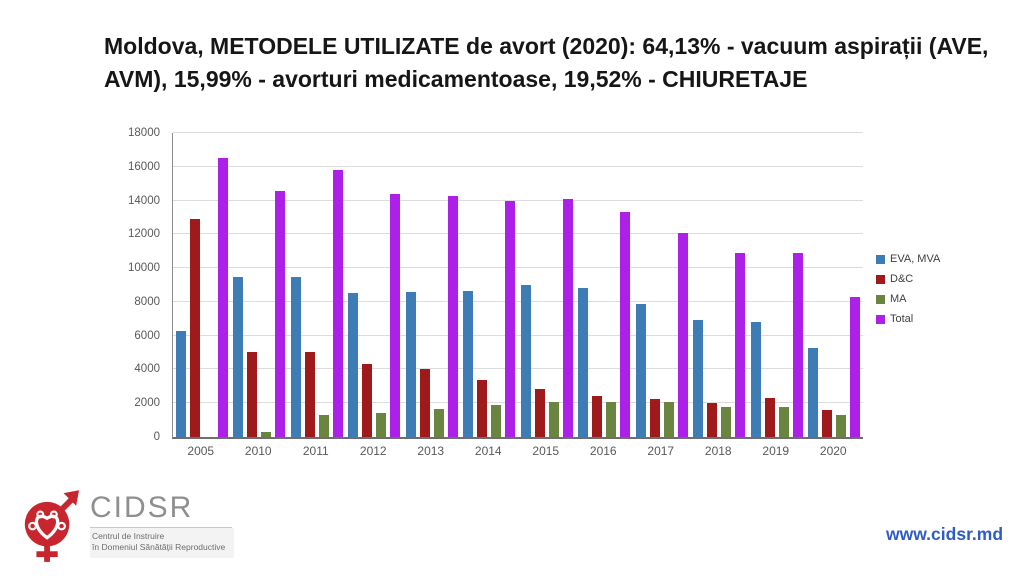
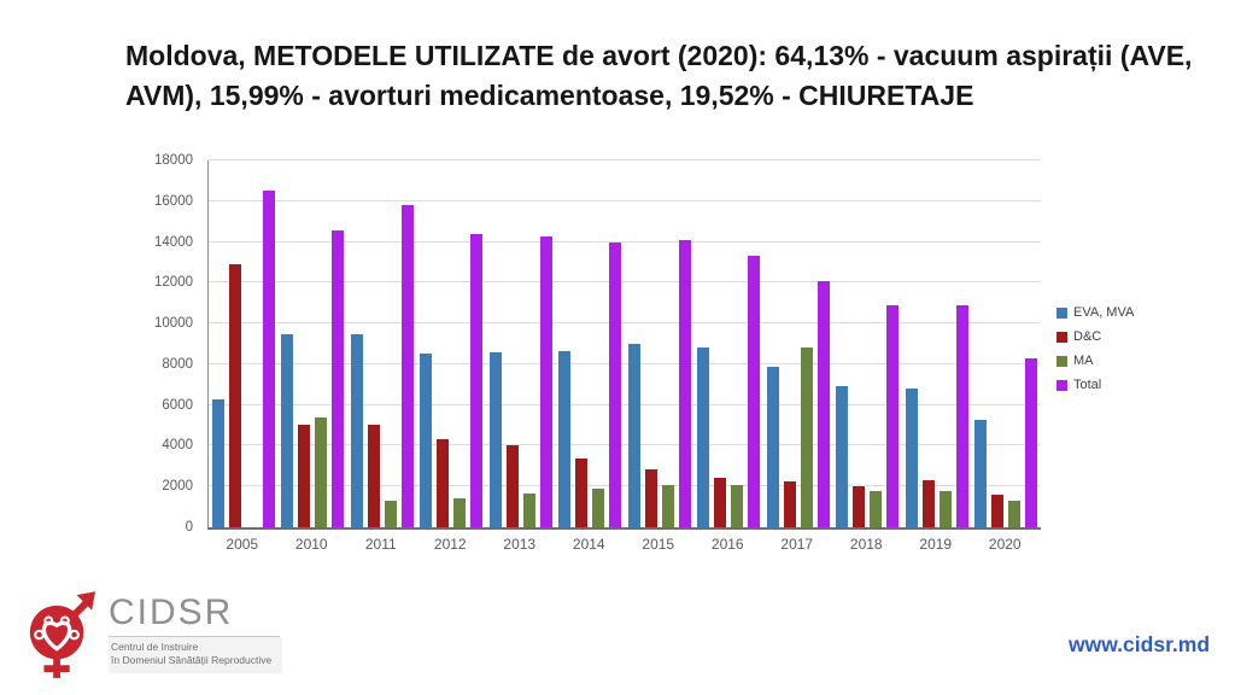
MA/2010: 300 -> 5400
MA/2017: 2000 -> 8800
